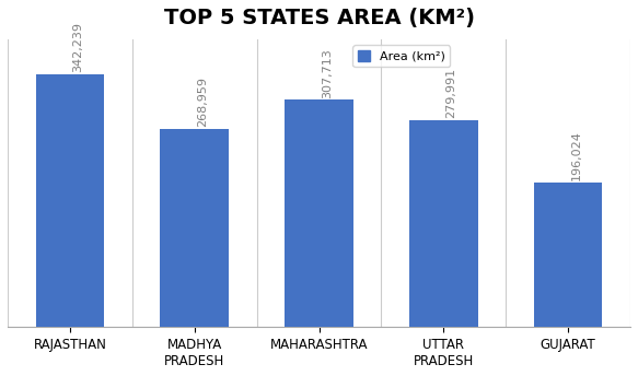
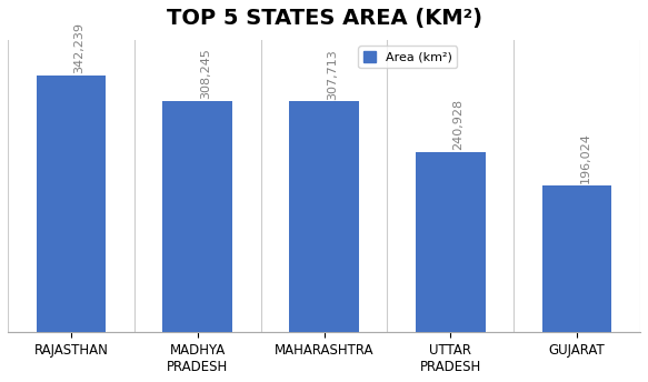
MADHYA PRADESH: 268,959 -> 308,245
UTTAR PRADESH: 279,991 -> 240,928
